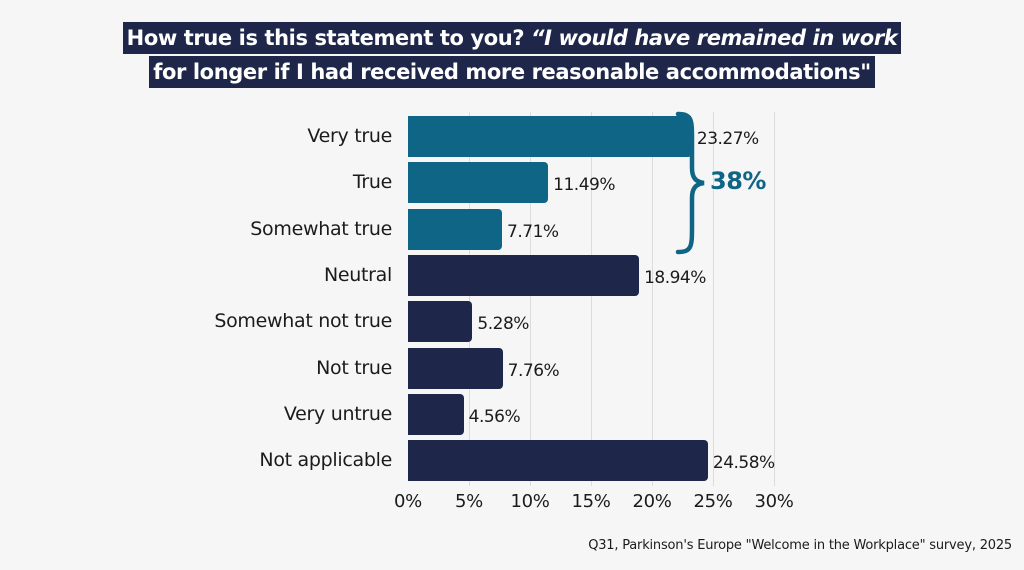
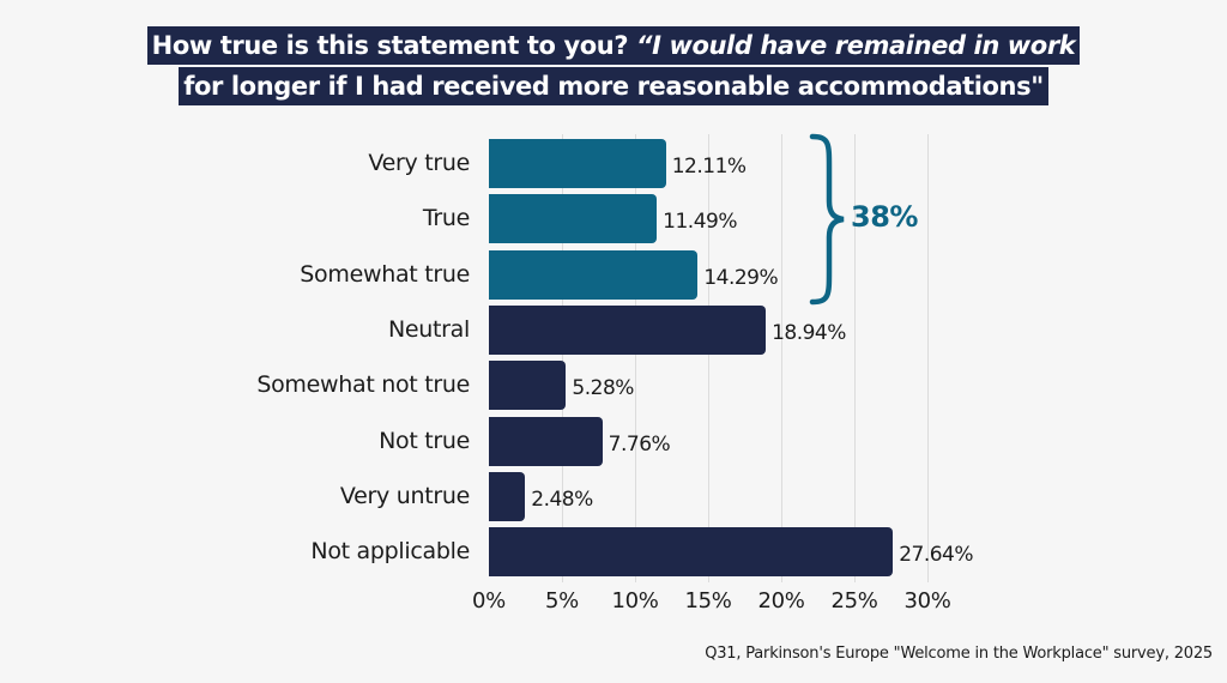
Very true: 23.27% -> 12.11%
Somewhat true: 7.71% -> 14.29%
Very untrue: 4.56% -> 2.48%
Not applicable: 24.58% -> 27.64%
